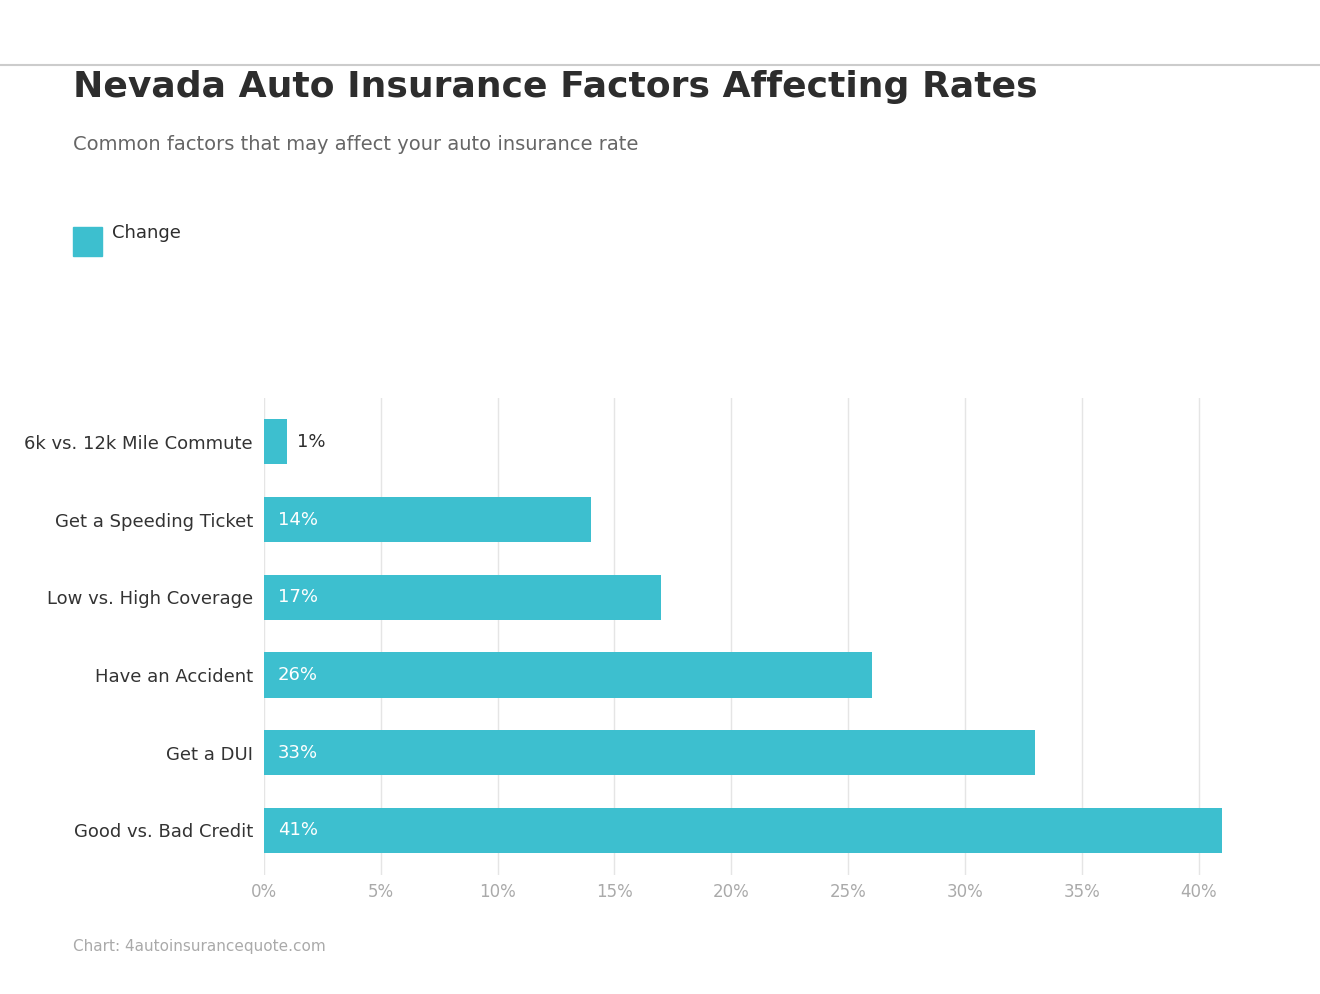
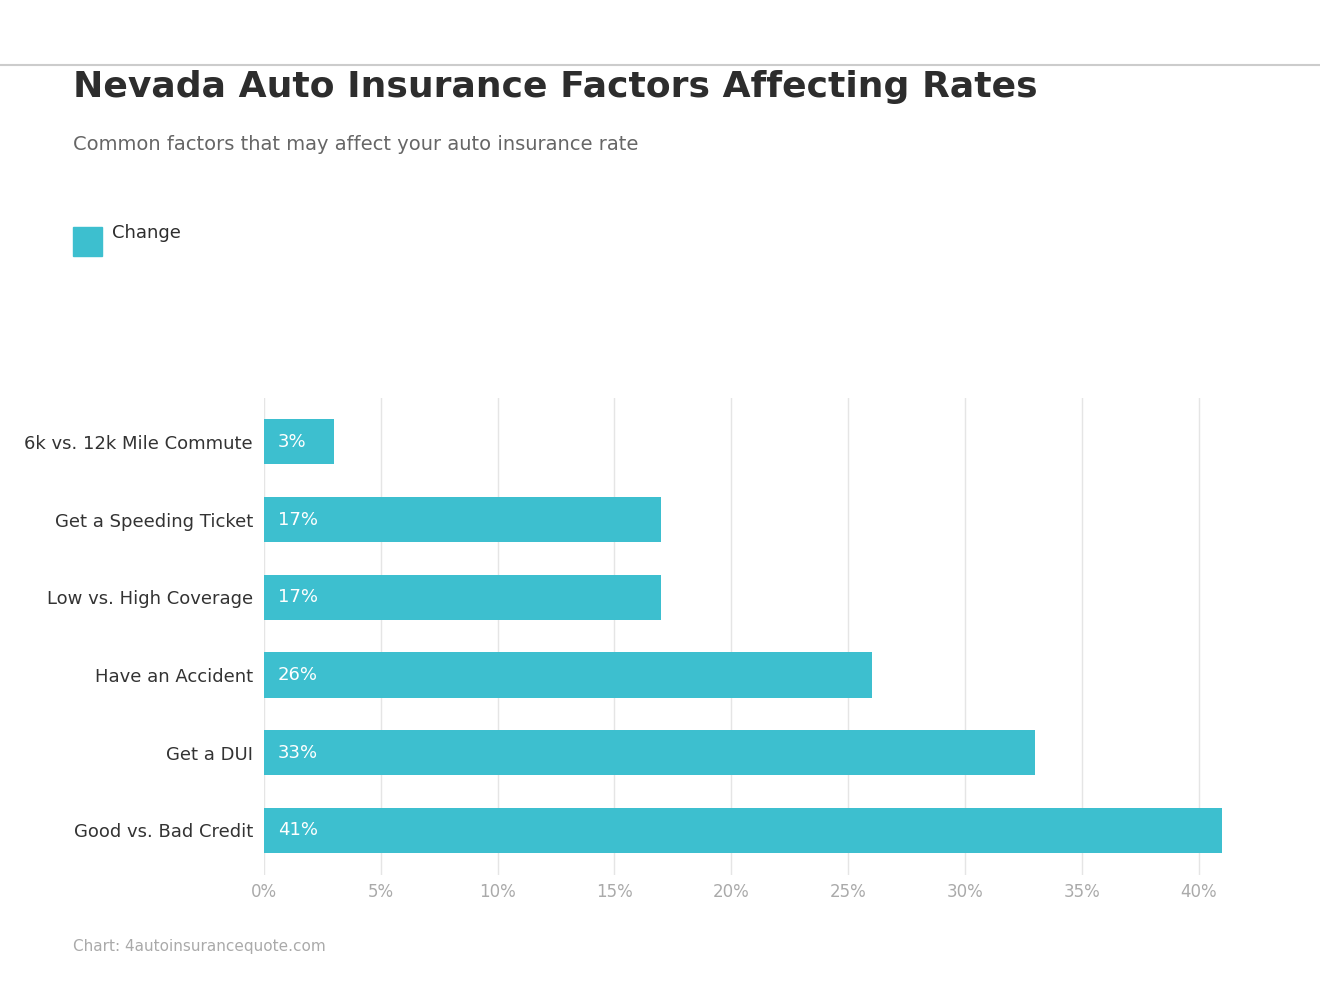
6k vs. 12k Mile Commute: 1% -> 3%
Get a Speeding Ticket: 14% -> 17%
